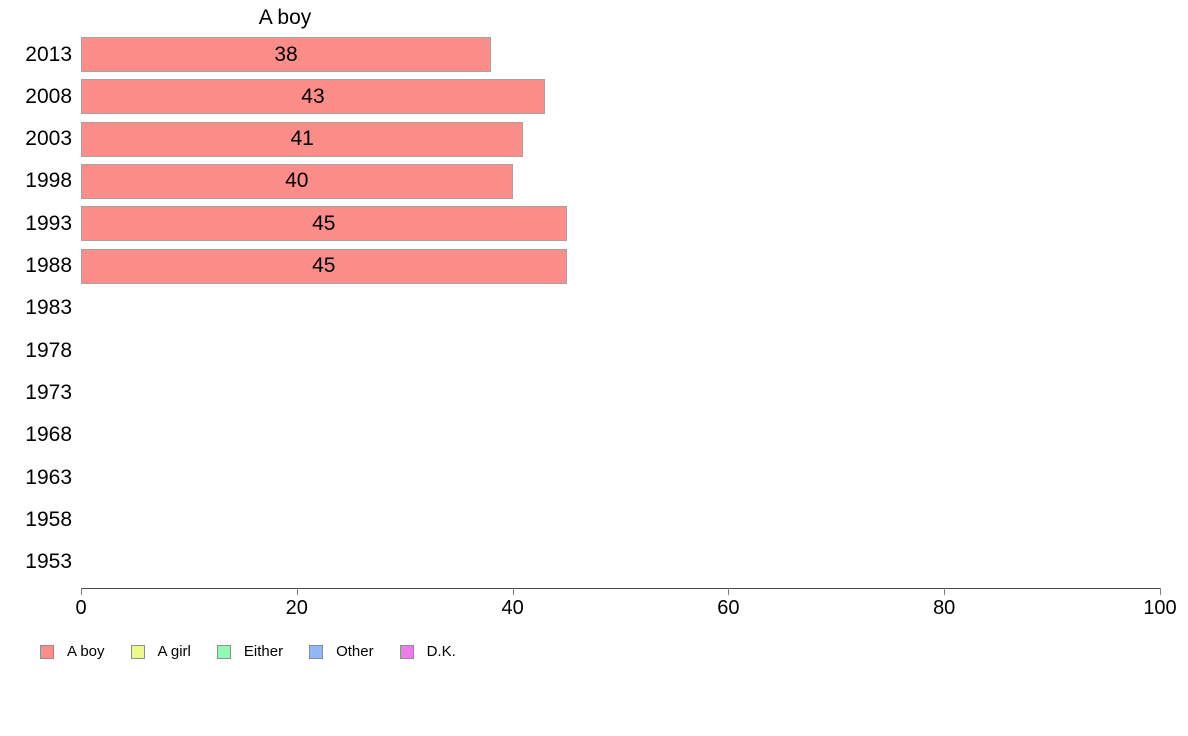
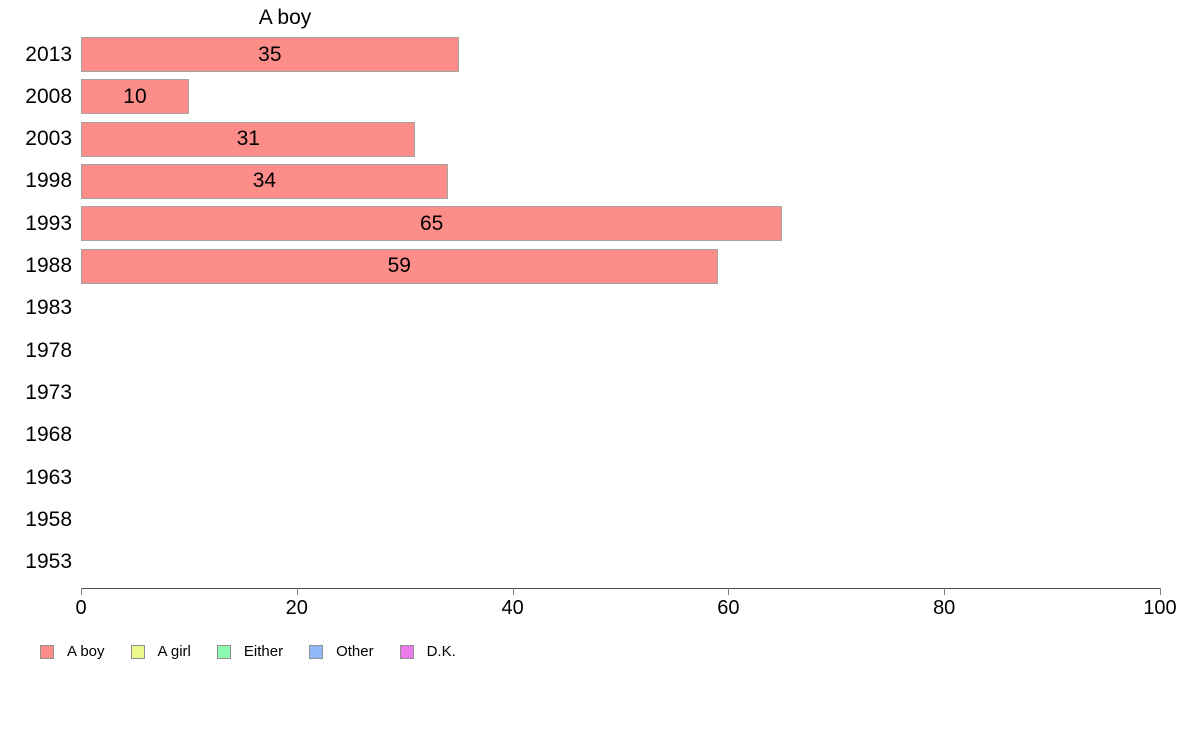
2013: 38 -> 35
2008: 43 -> 10
2003: 41 -> 31
1998: 40 -> 34
1993: 45 -> 65
1988: 45 -> 59
